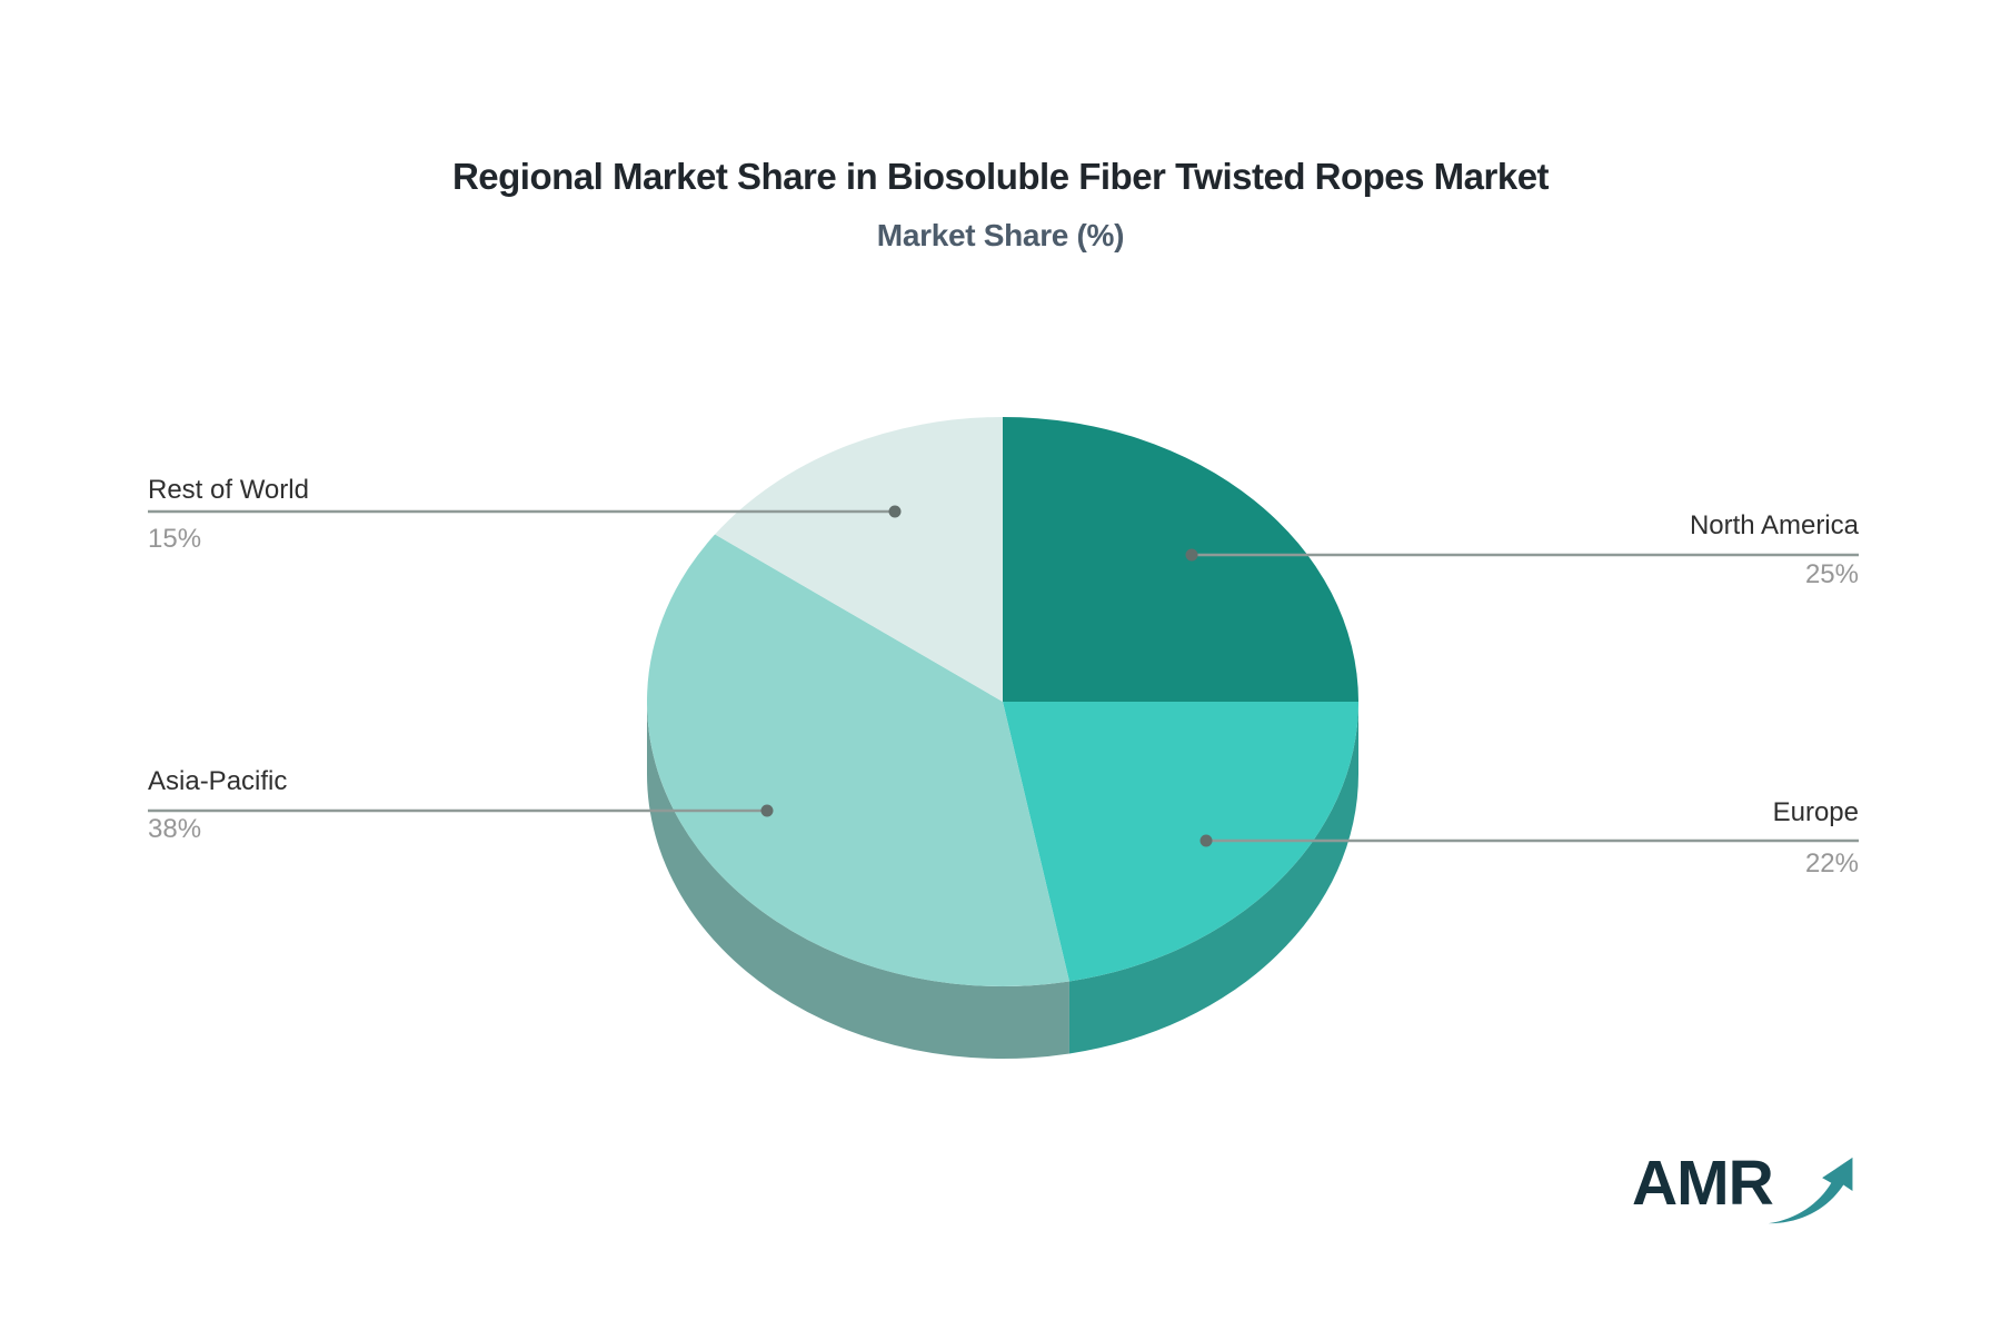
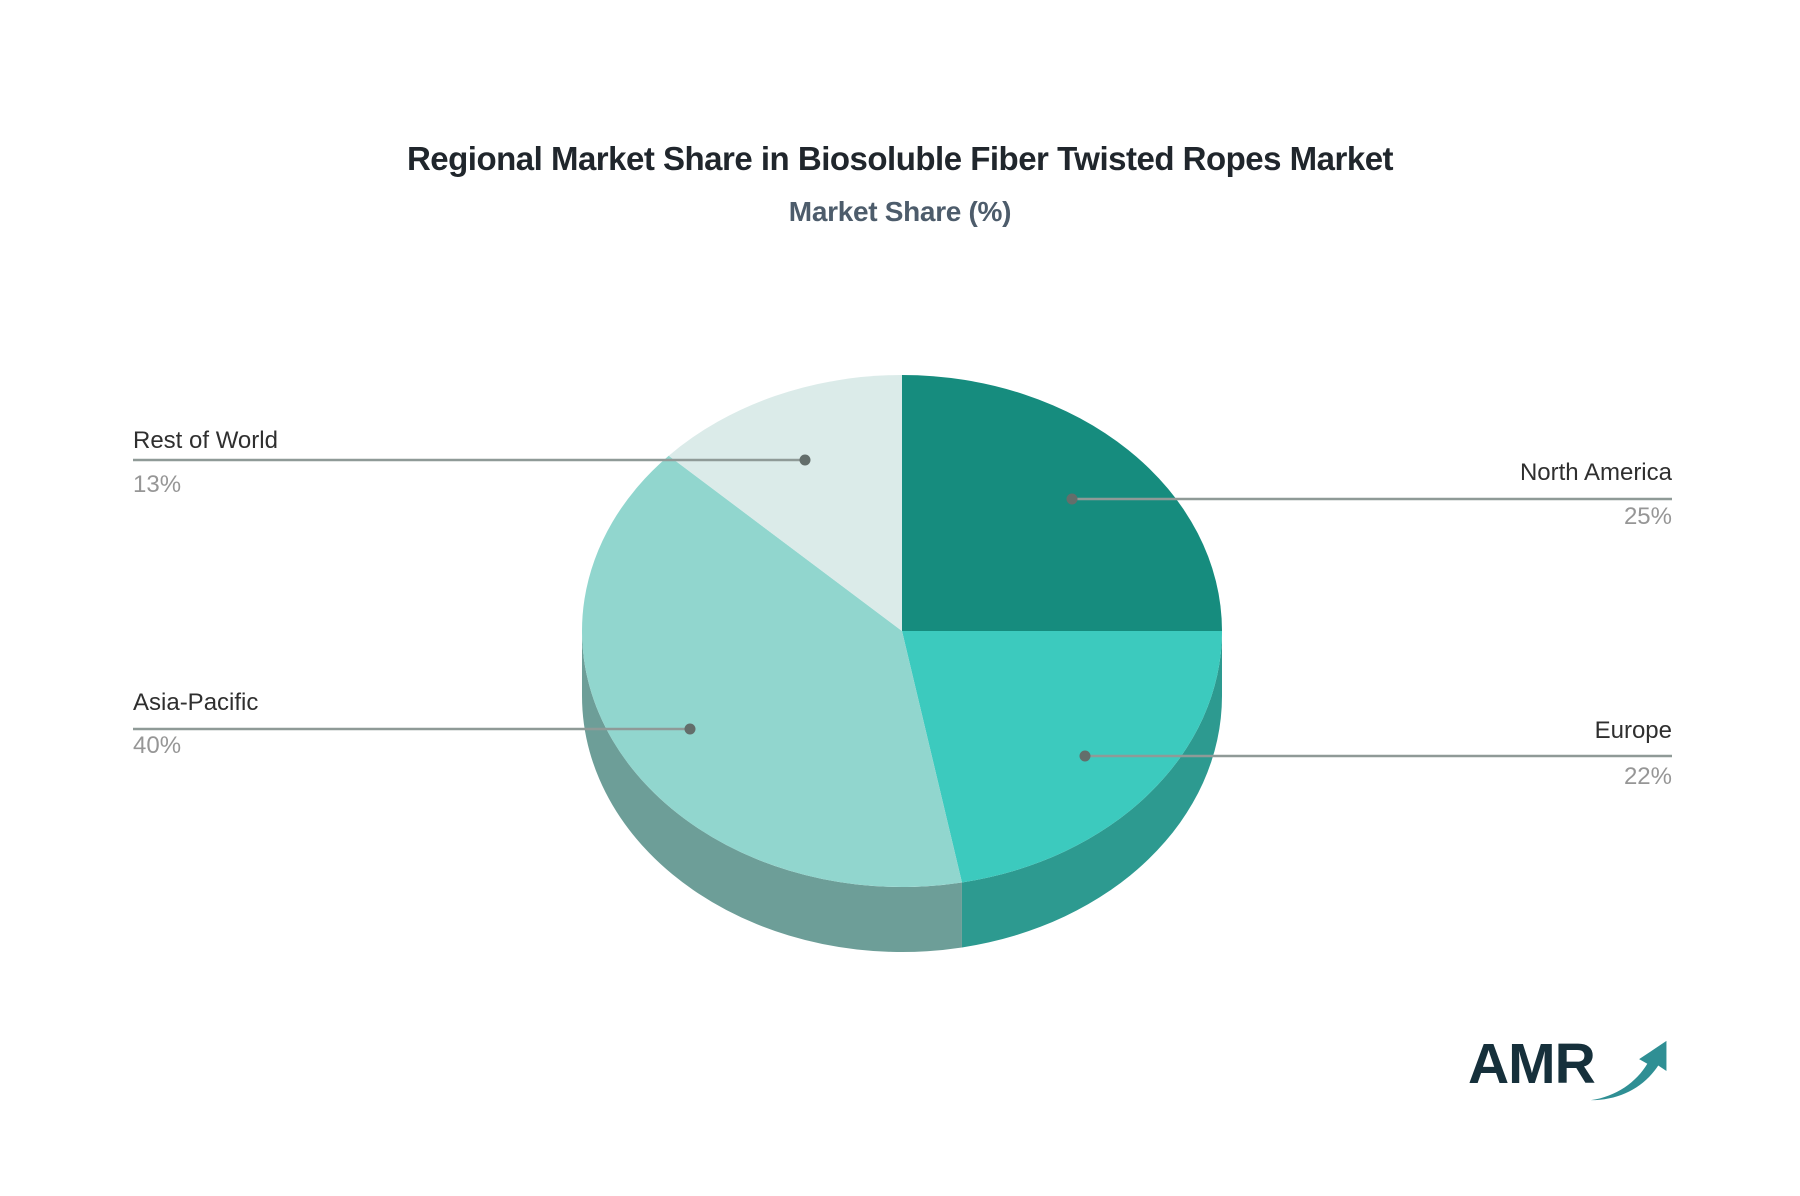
Asia-Pacific: 38% -> 40%
Rest of World: 15% -> 13%
